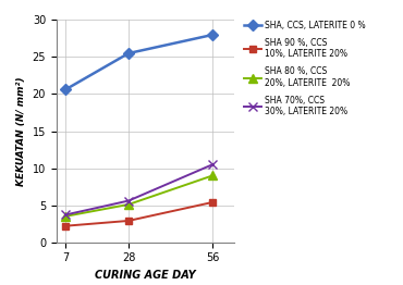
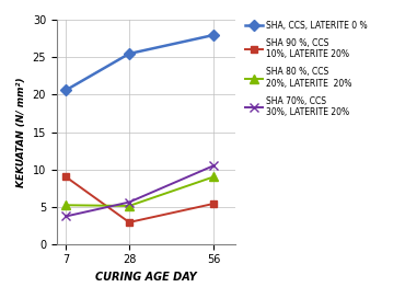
SHA 90 %, CCS 10%, LATERITE 20%/7: 2.2 -> 9.0
SHA 80 %, CCS 20%, LATERITE 20%/7: 3.5 -> 5.2
